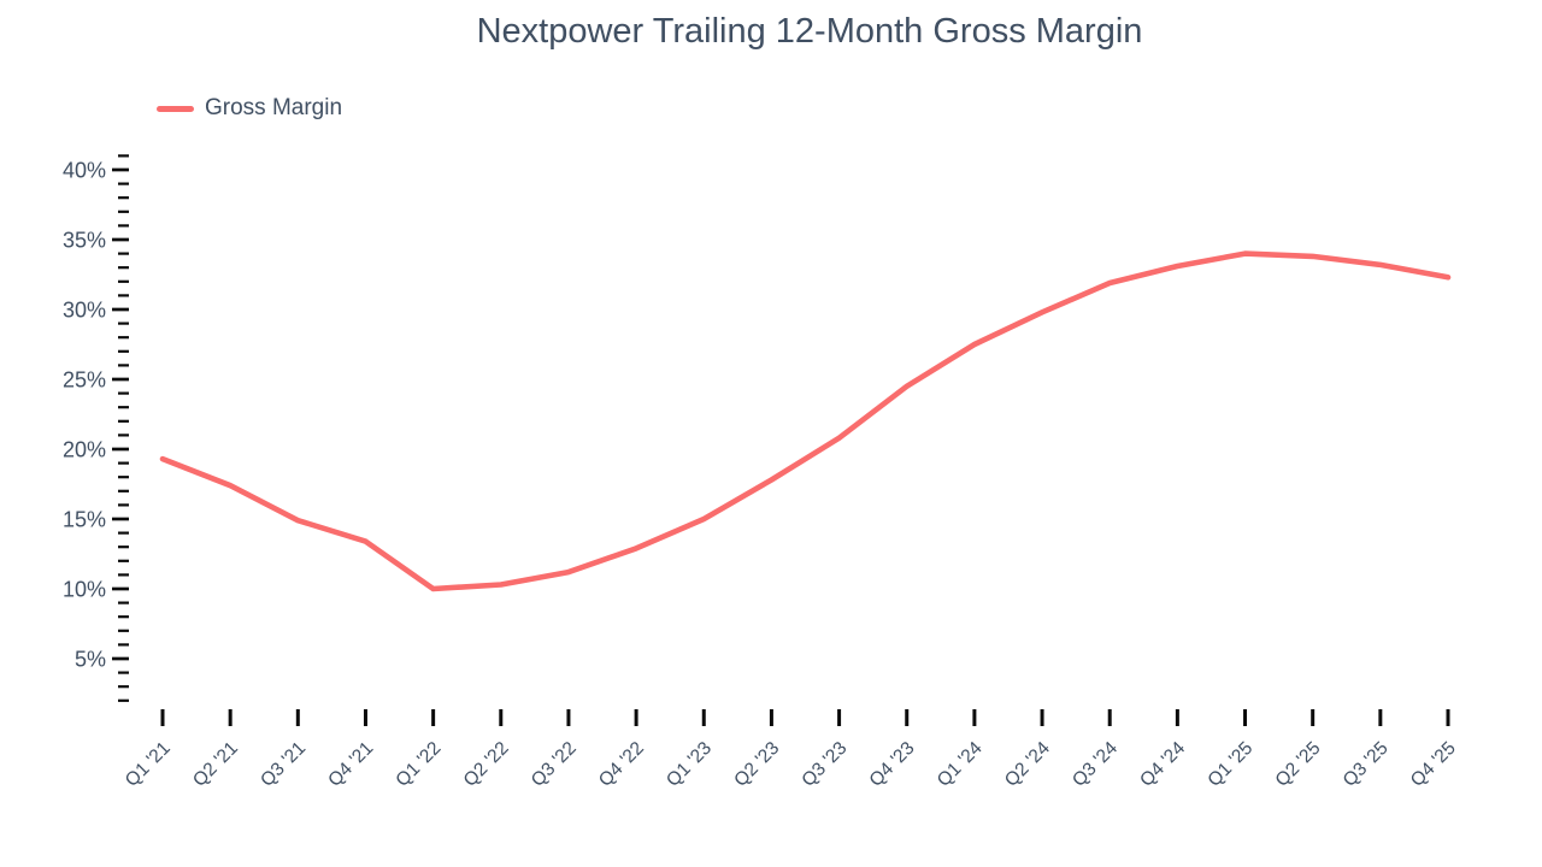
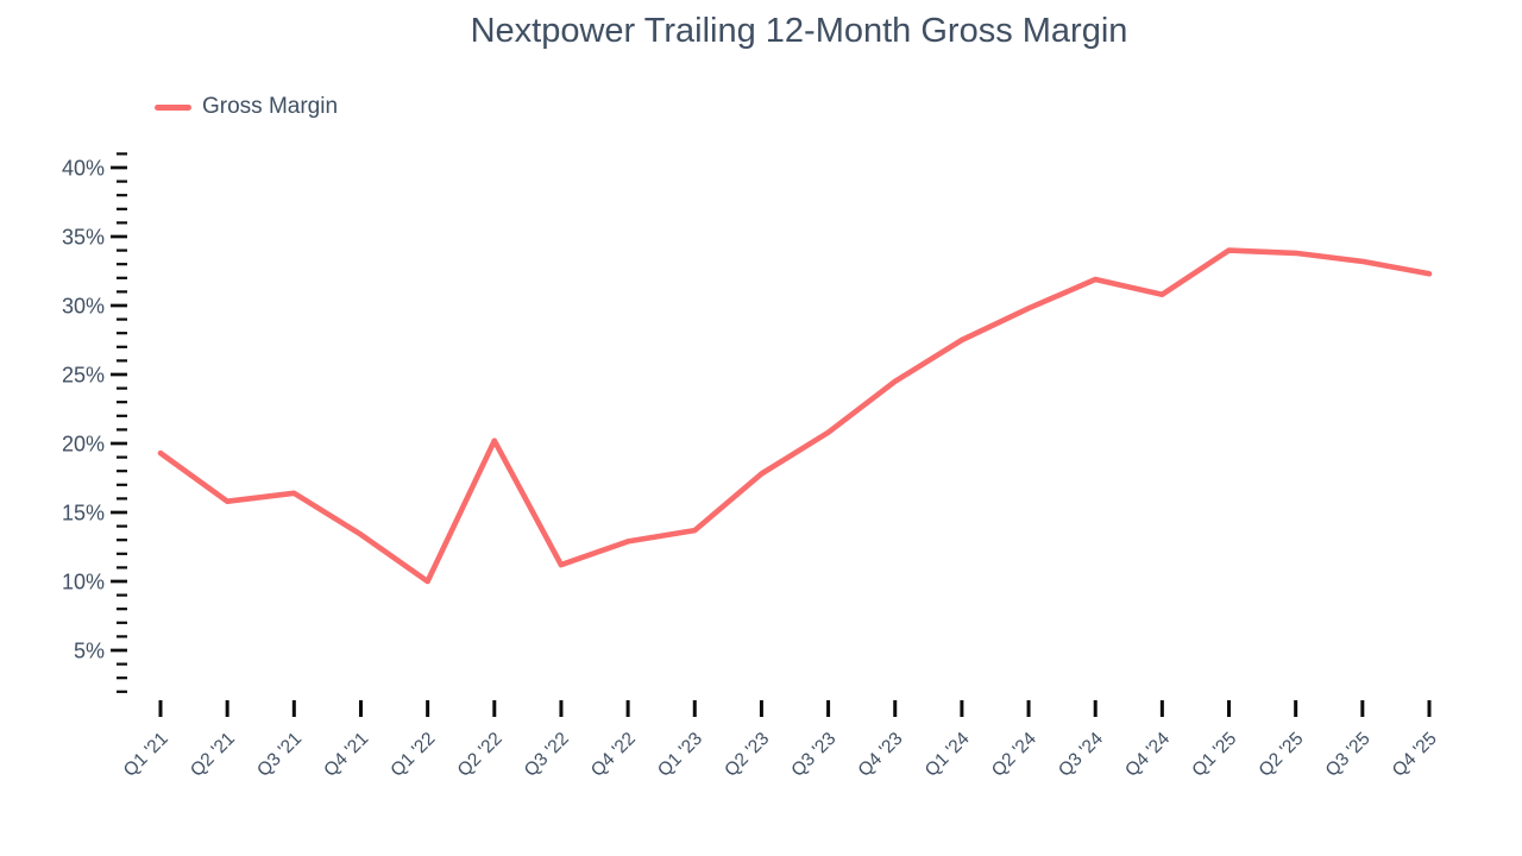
Q2 '21: 17.4% -> 15.8%
Q3 '21: 14.9% -> 16.4%
Q2 '22: 10.3% -> 20.2%
Q1 '23: 15.0% -> 13.7%
Q4 '24: 33.1% -> 30.8%
